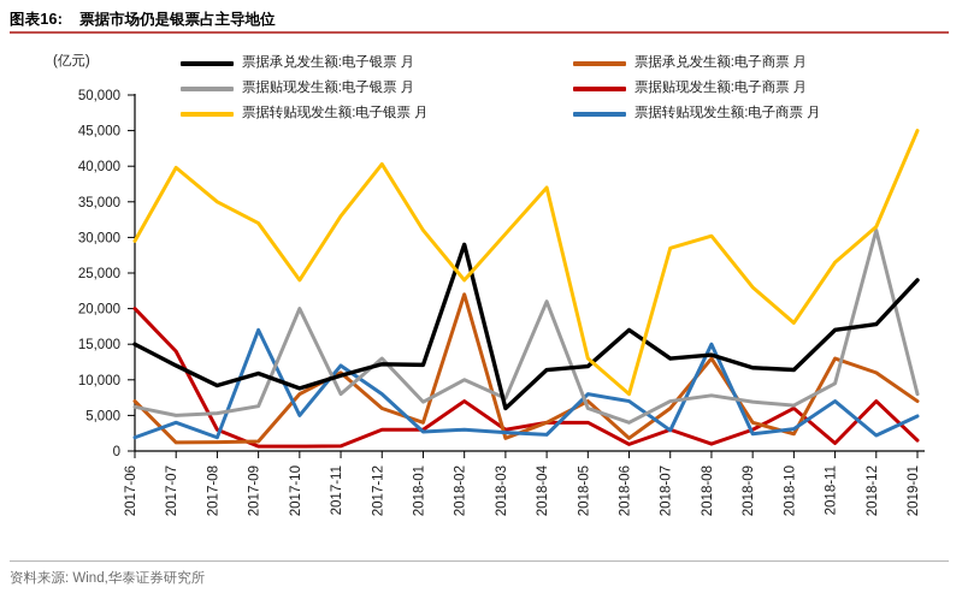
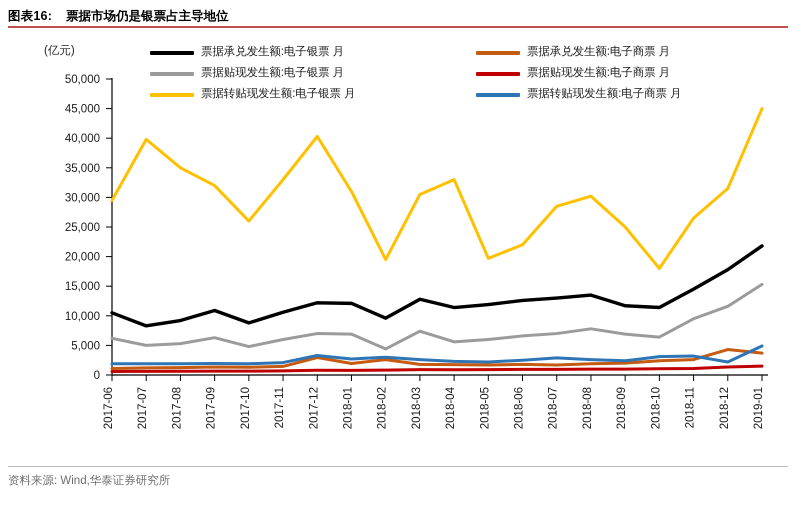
票据承兑发生额:电子银票 月/2017-06: 15000 -> 10000
票据承兑发生额:电子商票 月/2017-06: 7000 -> 1000
票据贴现发生额:电子商票 月/2017-06: 20000 -> 1000
票据承兑发生额:电子银票 月/2017-07: 12000 -> 8000
票据贴现发生额:电子商票 月/2017-07: 14000 -> 1000
票据转贴现发生额:电子商票 月/2017-07: 4000 -> 2000
票据贴现发生额:电子商票 月/2017-08: 3000 -> 1000
票据转贴现发生额:电子商票 月/2017-09: 17000 -> 2000
票据承兑发生额:电子商票 月/2017-10: 8000 -> 1000
票据贴现发生额:电子银票 月/2017-10: 20000 -> 5000
票据转贴现发生额:电子银票 月/2017-10: 24000 -> 26000
票据转贴现发生额:电子商票 月/2017-10: 5000 -> 2000
票据承兑发生额:电子商票 月/2017-11: 11000 -> 1000
票据贴现发生额:电子银票 月/2017-11: 8000 -> 6000
票据转贴现发生额:电子商票 月/2017-11: 12000 -> 2000
票据承兑发生额:电子商票 月/2017-12: 6000 -> 3000
票据贴现发生额:电子银票 月/2017-12: 13000 -> 7000
票据贴现发生额:电子商票 月/2017-12: 3000 -> 1000
票据转贴现发生额:电子商票 月/2017-12: 8000 -> 3000
票据承兑发生额:电子商票 月/2018-01: 4000 -> 2000
票据贴现发生额:电子商票 月/2018-01: 3000 -> 1000
票据承兑发生额:电子银票 月/2018-02: 29000 -> 10000
票据承兑发生额:电子商票 月/2018-02: 22000 -> 3000
票据贴现发生额:电子银票 月/2018-02: 10000 -> 4000
票据贴现发生额:电子商票 月/2018-02: 7000 -> 1000
票据转贴现发生额:电子银票 月/2018-02: 24000 -> 20000
票据承兑发生额:电子银票 月/2018-03: 6000 -> 13000
票据贴现发生额:电子商票 月/2018-03: 3000 -> 1000
票据承兑发生额:电子商票 月/2018-04: 4000 -> 2000
票据贴现发生额:电子银票 月/2018-04: 21000 -> 6000
票据贴现发生额:电子商票 月/2018-04: 4000 -> 1000
票据转贴现发生额:电子银票 月/2018-04: 37000 -> 33000
票据承兑发生额:电子商票 月/2018-05: 7000 -> 2000
票据贴现发生额:电子商票 月/2018-05: 4000 -> 1000
票据转贴现发生额:电子银票 月/2018-05: 13000 -> 20000
票据转贴现发生额:电子商票 月/2018-05: 8000 -> 2000
票据承兑发生额:电子银票 月/2018-06: 17000 -> 13000
票据贴现发生额:电子银票 月/2018-06: 4000 -> 7000
票据转贴现发生额:电子银票 月/2018-06: 8000 -> 22000
票据转贴现发生额:电子商票 月/2018-06: 7000 -> 2000
票据承兑发生额:电子商票 月/2018-07: 6000 -> 2000
票据贴现发生额:电子商票 月/2018-07: 3000 -> 1000
票据承兑发生额:电子商票 月/2018-08: 13000 -> 2000
票据转贴现发生额:电子商票 月/2018-08: 15000 -> 3000
票据承兑发生额:电子商票 月/2018-09: 4000 -> 2000
票据贴现发生额:电子商票 月/2018-09: 3000 -> 1000
票据转贴现发生额:电子银票 月/2018-09: 23000 -> 25000
票据贴现发生额:电子商票 月/2018-10: 6000 -> 1000
票据承兑发生额:电子银票 月/2018-11: 17000 -> 14000
票据承兑发生额:电子商票 月/2018-11: 13000 -> 3000
票据转贴现发生额:电子商票 月/2018-11: 7000 -> 3000
票据承兑发生额:电子商票 月/2018-12: 11000 -> 4000
票据贴现发生额:电子银票 月/2018-12: 31000 -> 12000
票据贴现发生额:电子商票 月/2018-12: 7000 -> 1000
票据承兑发生额:电子银票 月/2019-01: 24000 -> 22000
票据承兑发生额:电子商票 月/2019-01: 7000 -> 4000
票据贴现发生额:电子银票 月/2019-01: 8000 -> 15000
